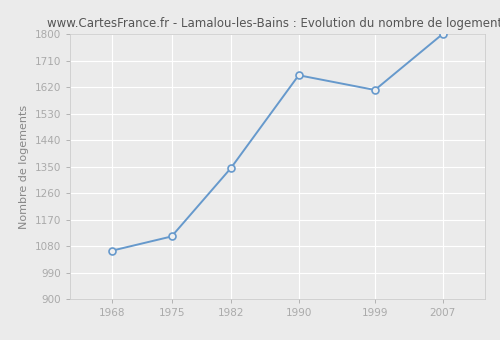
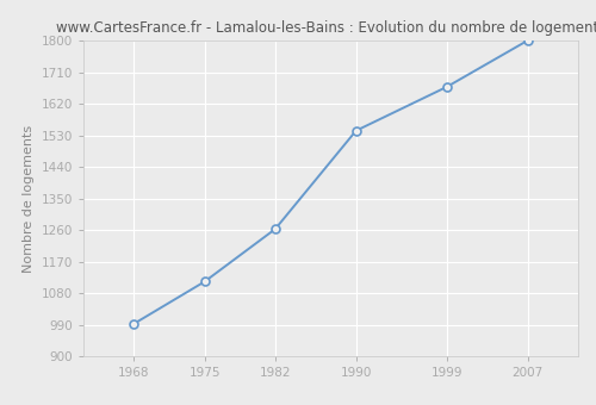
1968: 1065 -> 993
1982: 1345 -> 1263
1990: 1660 -> 1543
1999: 1610 -> 1668
